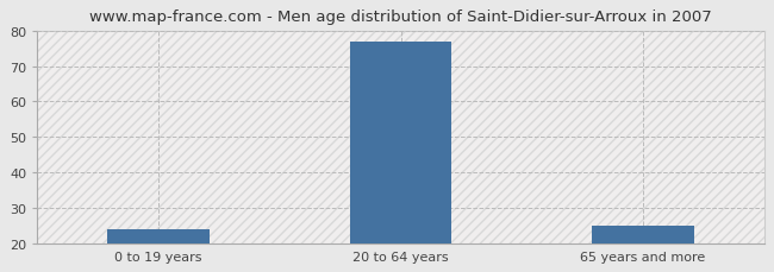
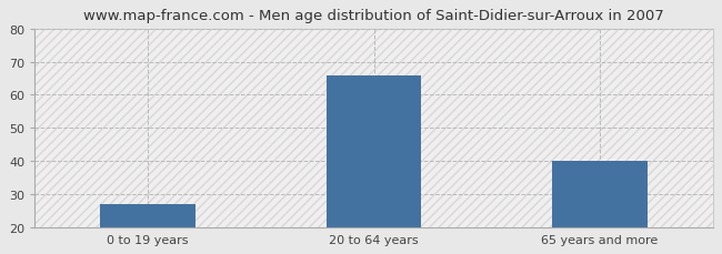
0 to 19 years: 24 -> 27
20 to 64 years: 77 -> 66
65 years and more: 25 -> 40
